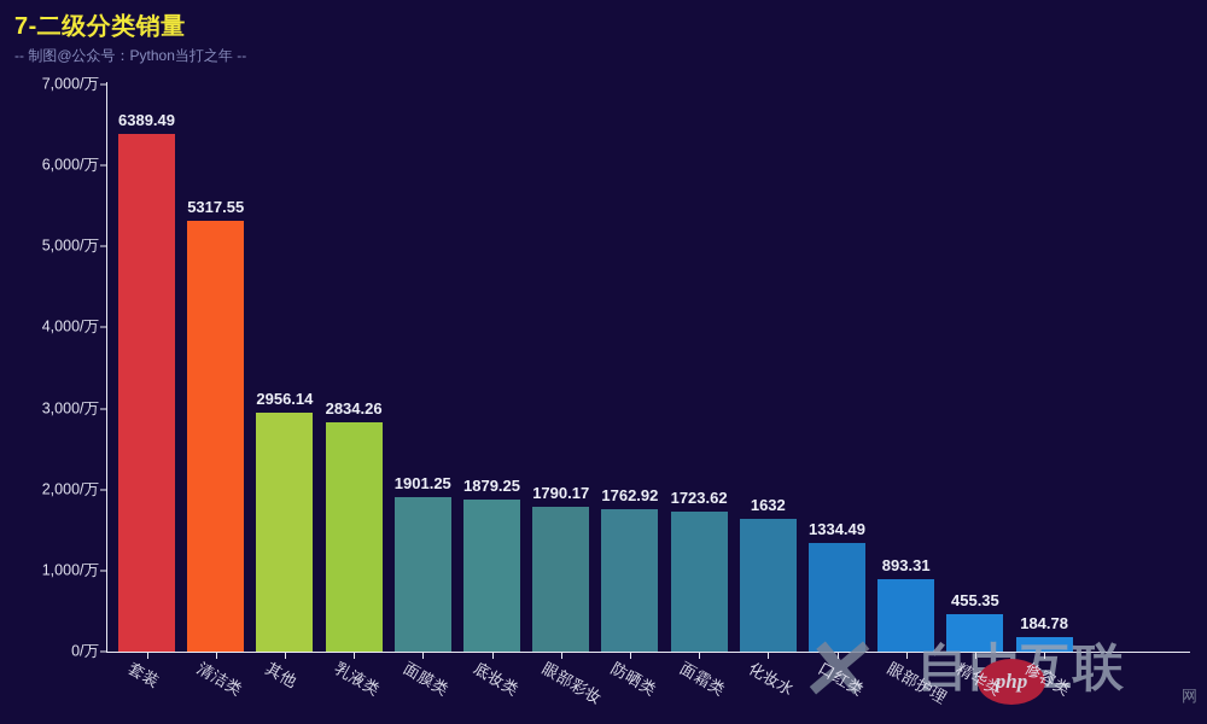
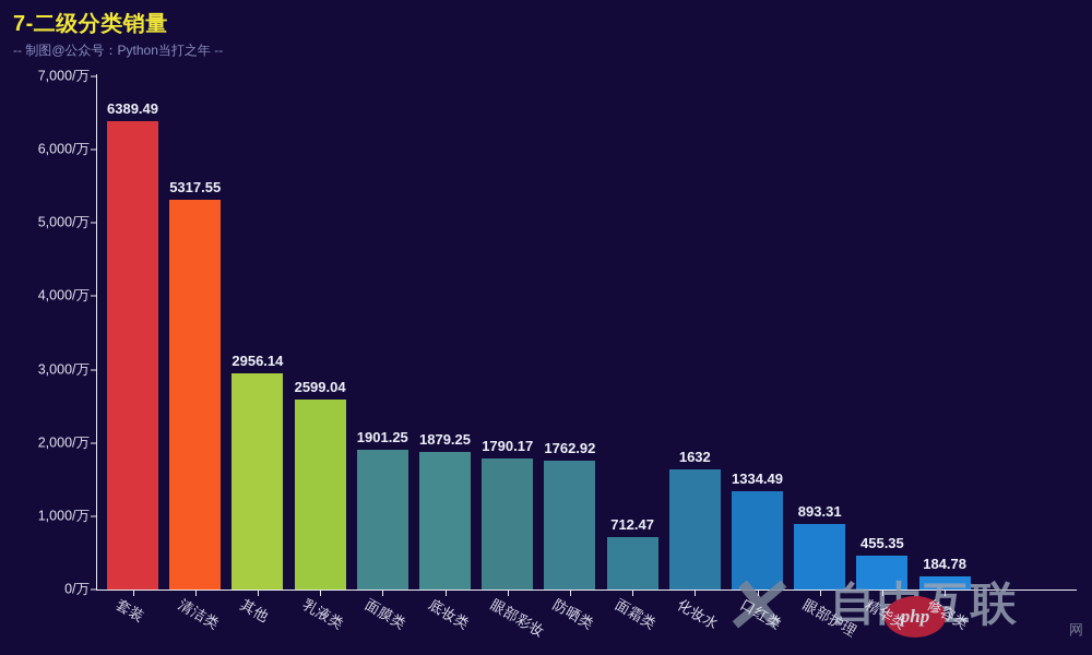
乳液类: 2834.26 -> 2599.04
面霜类: 1723.62 -> 712.47
